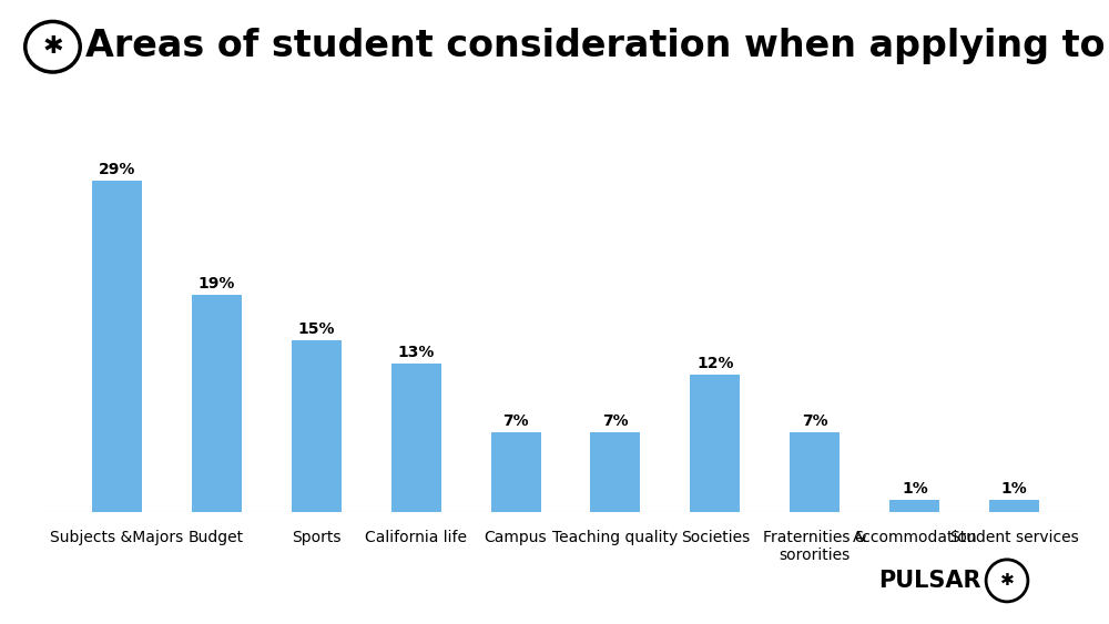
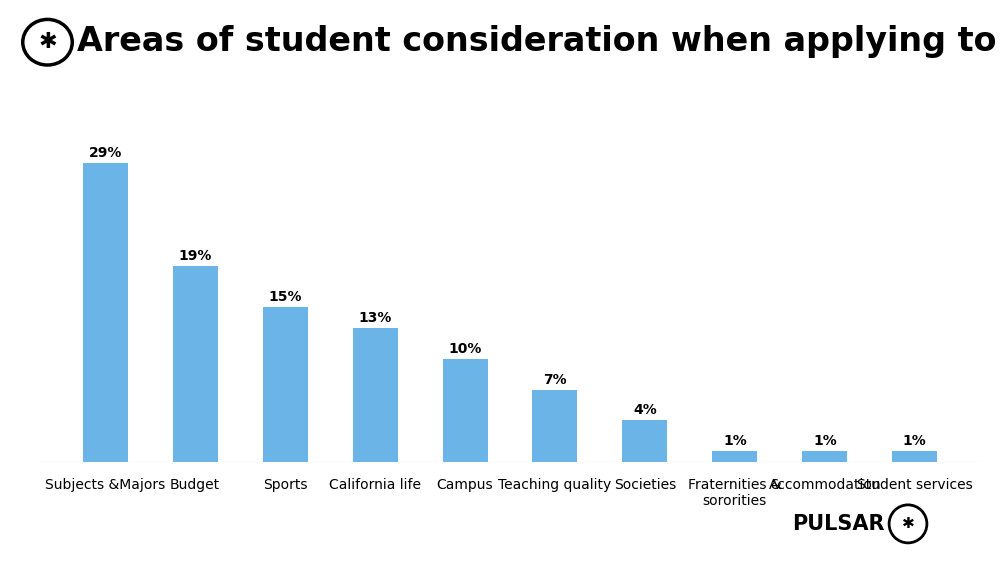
Campus: 7% -> 10%
Societies: 12% -> 4%
Fraternities & sororities: 7% -> 1%
